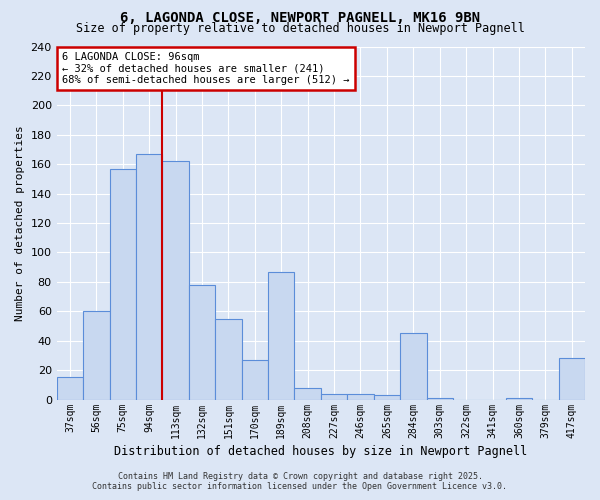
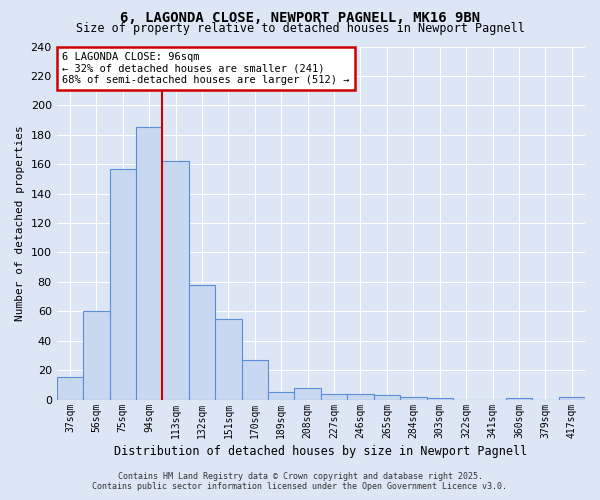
94sqm: 167 -> 185
189sqm: 87 -> 5
284sqm: 45 -> 2
417sqm: 28 -> 2
